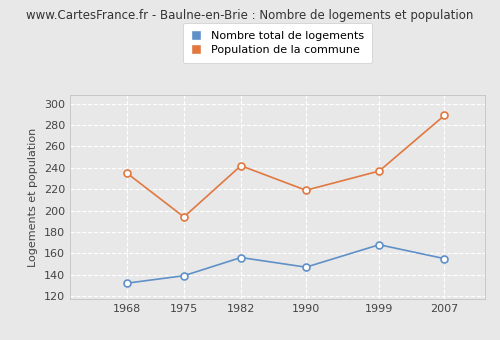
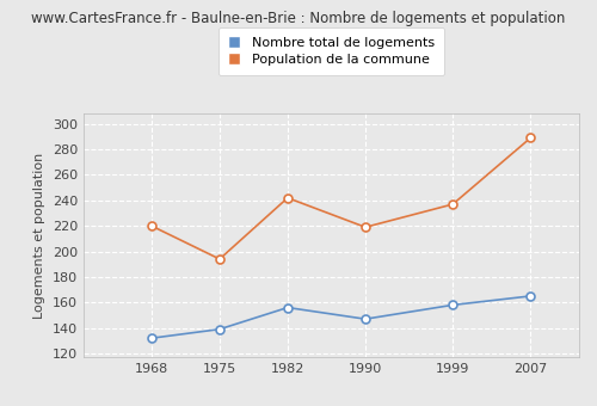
Population de la commune/1968: 235 -> 220
Nombre total de logements/1999: 168 -> 158
Nombre total de logements/2007: 155 -> 165
